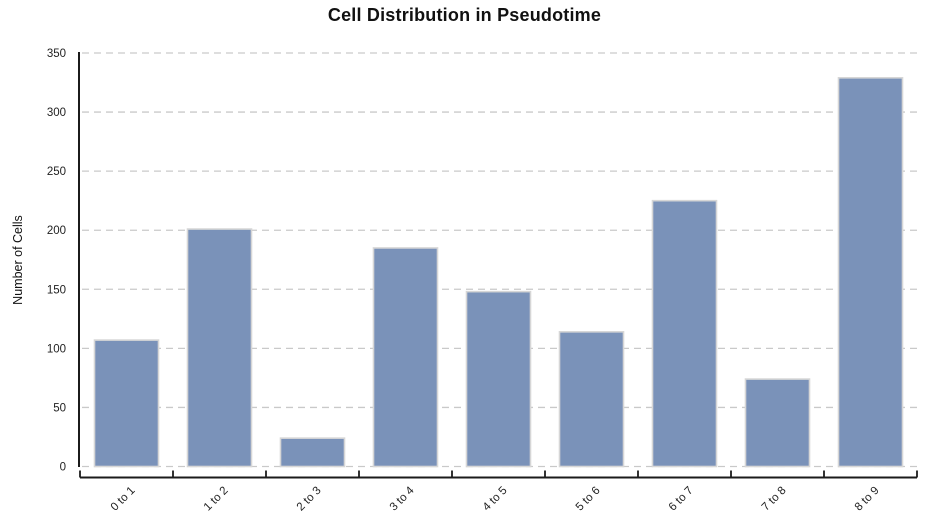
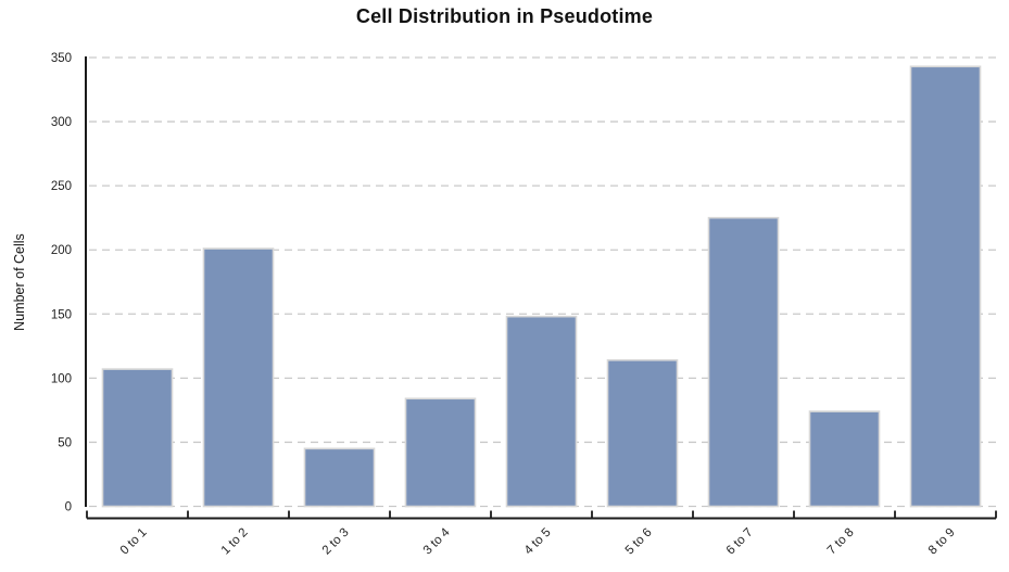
2 to 3: 24 -> 45
3 to 4: 185 -> 84
8 to 9: 329 -> 343
